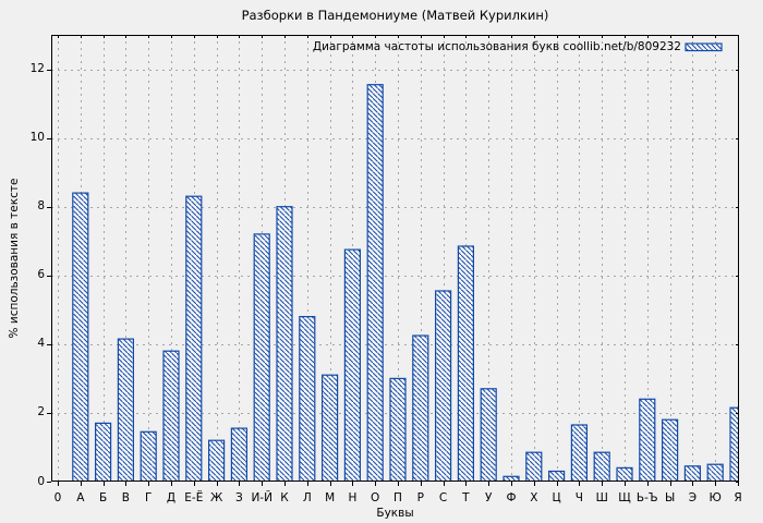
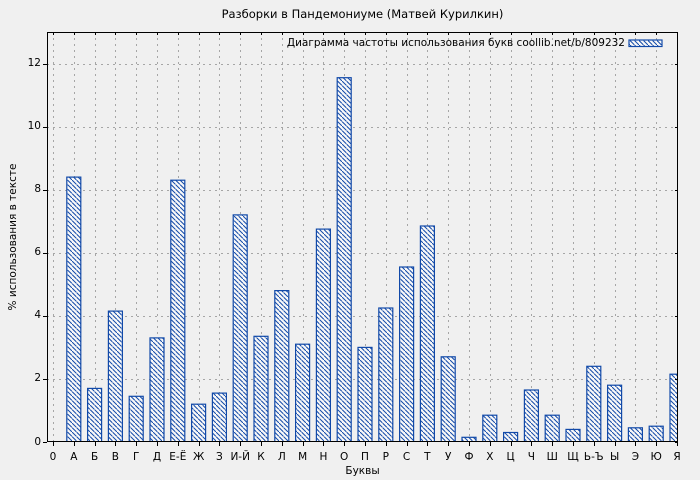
Д: 3.8 -> 3.3
К: 8.0 -> 3.4
